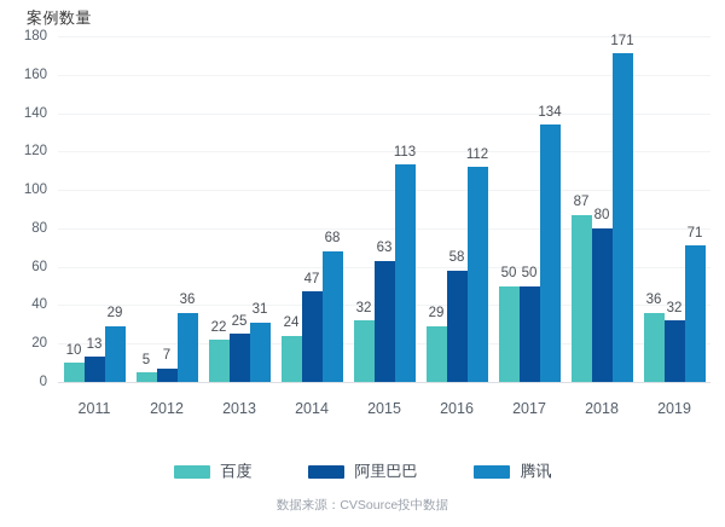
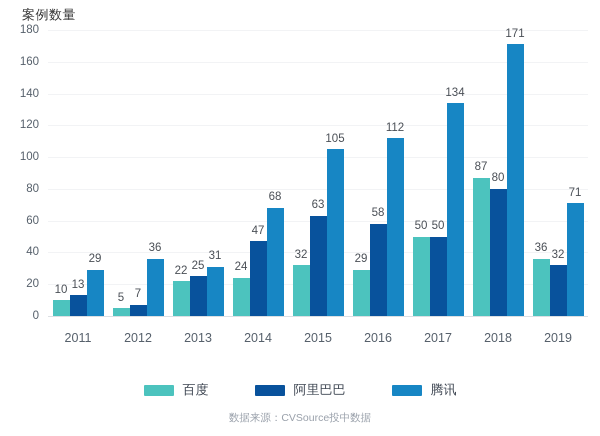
腾讯/2015: 113 -> 105
